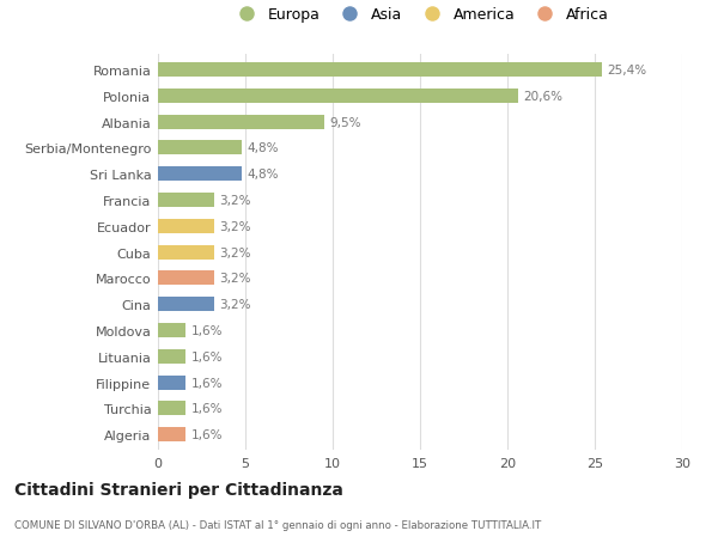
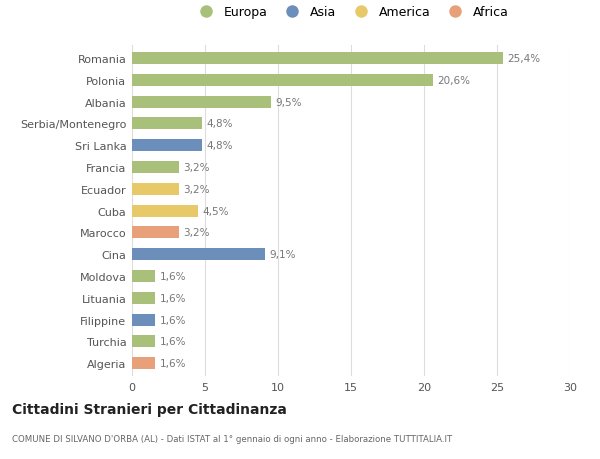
Cuba: 3,2% -> 4,5%
Cina: 3,2% -> 9,1%
